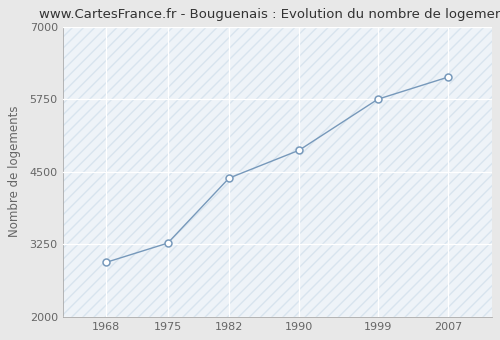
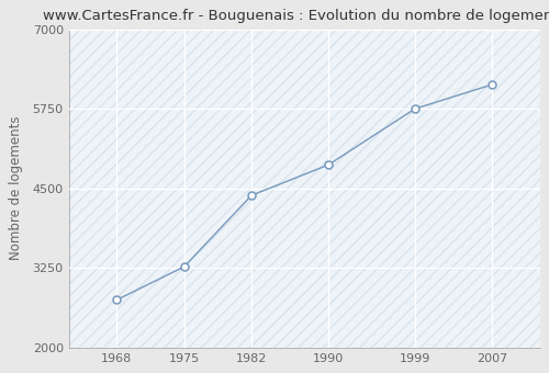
1968: 2940 -> 2750
